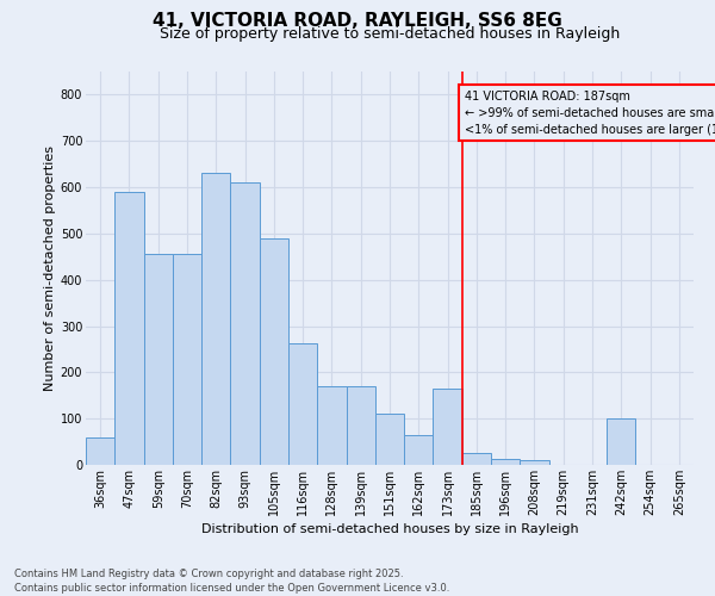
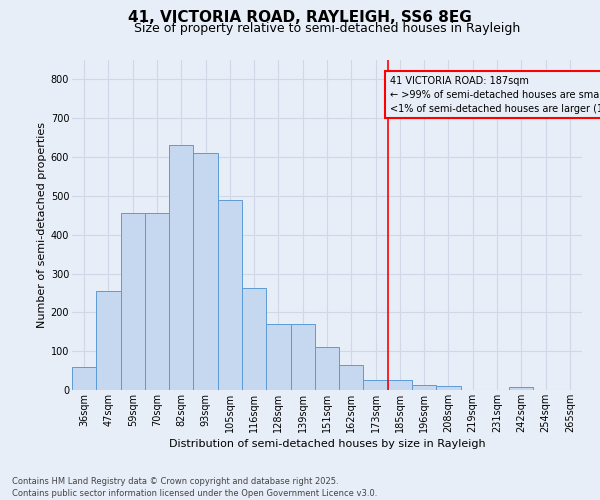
47sqm: 590 -> 255
173sqm: 165 -> 27
242sqm: 100 -> 8
